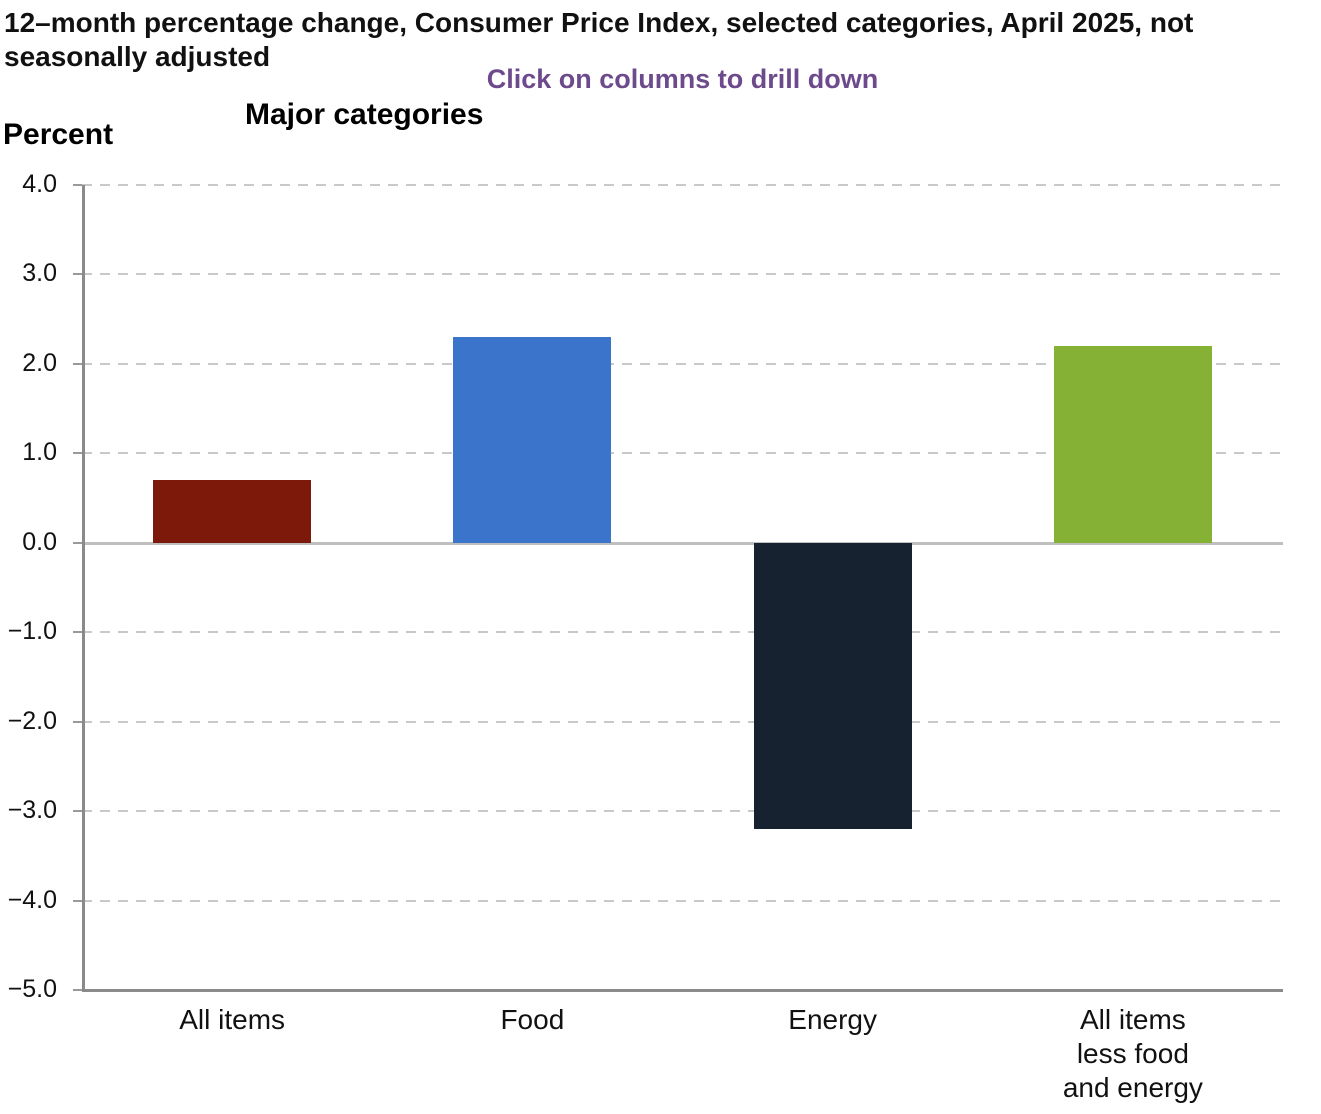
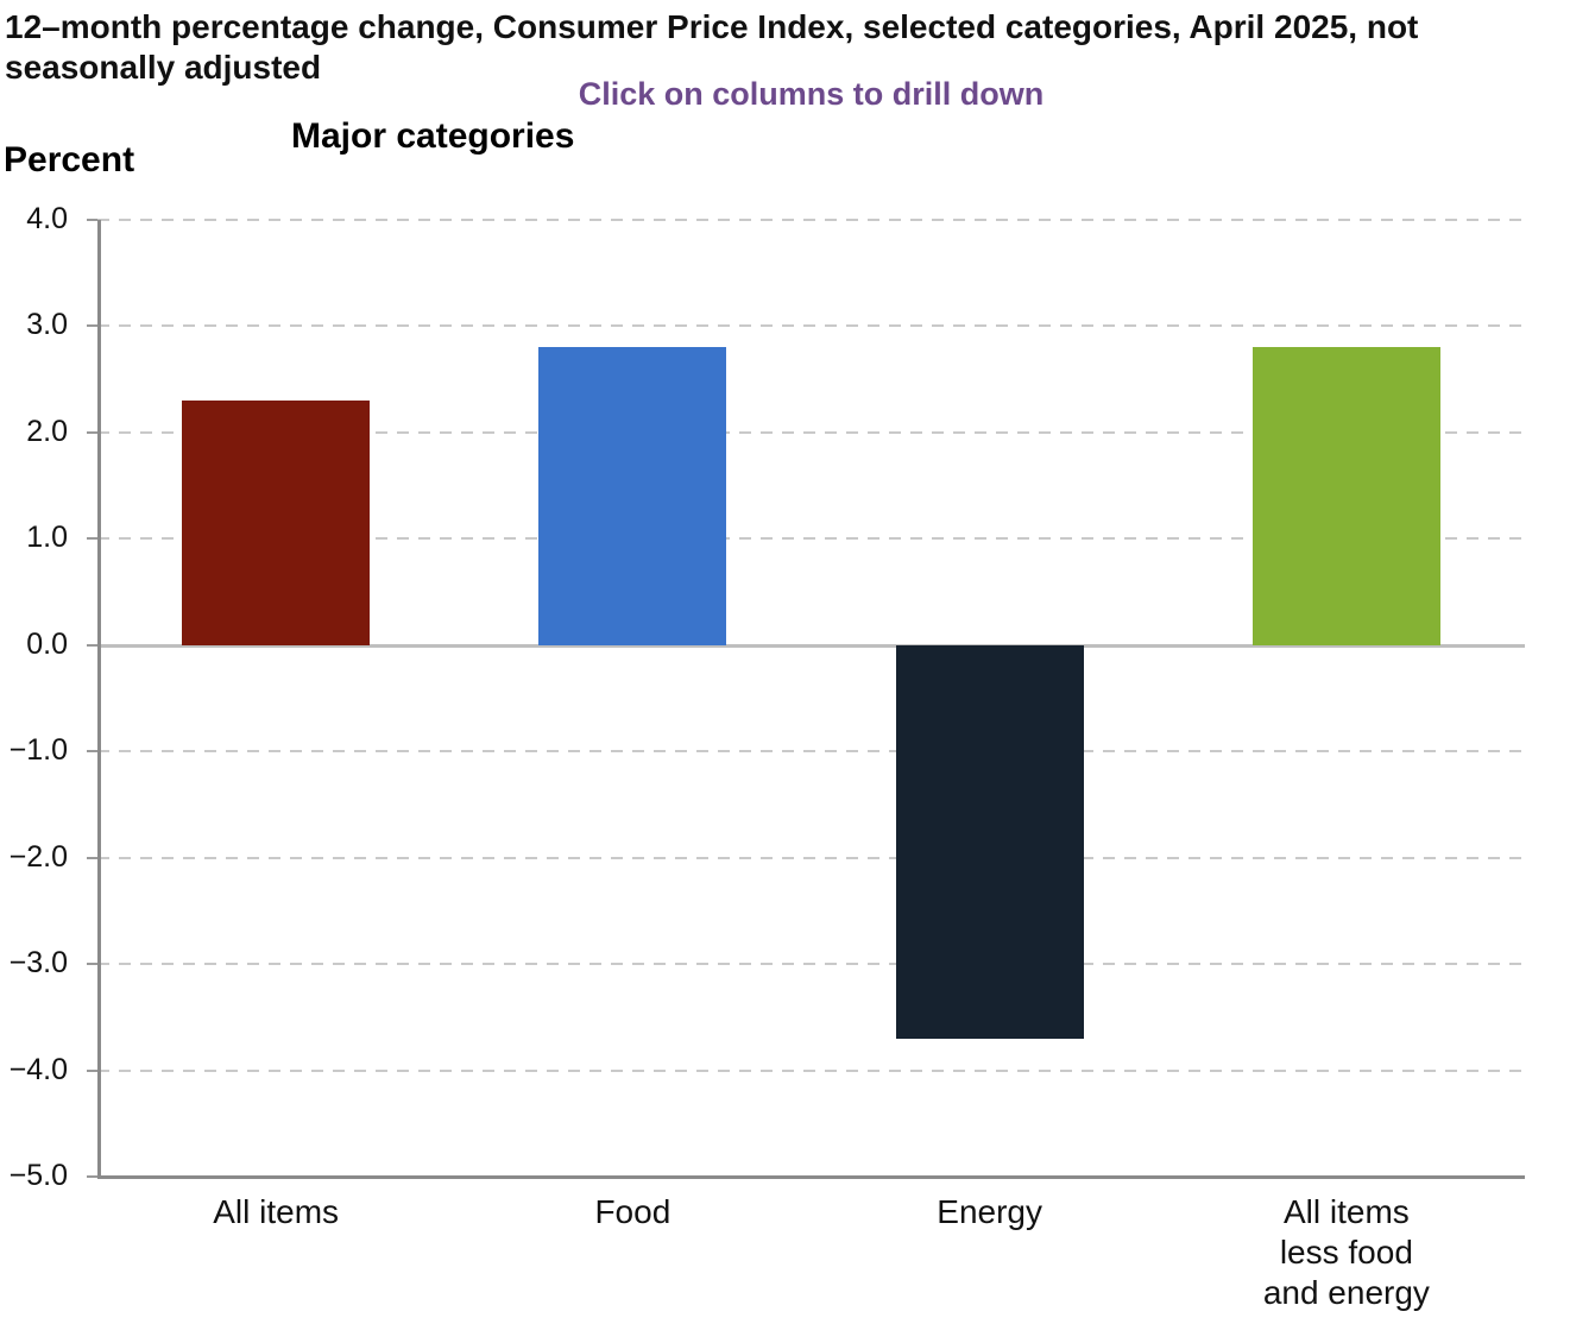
All items: 0.7 -> 2.3
Food: 2.3 -> 2.8
Energy: -3.2 -> -3.7
All items less food and energy: 2.2 -> 2.8
